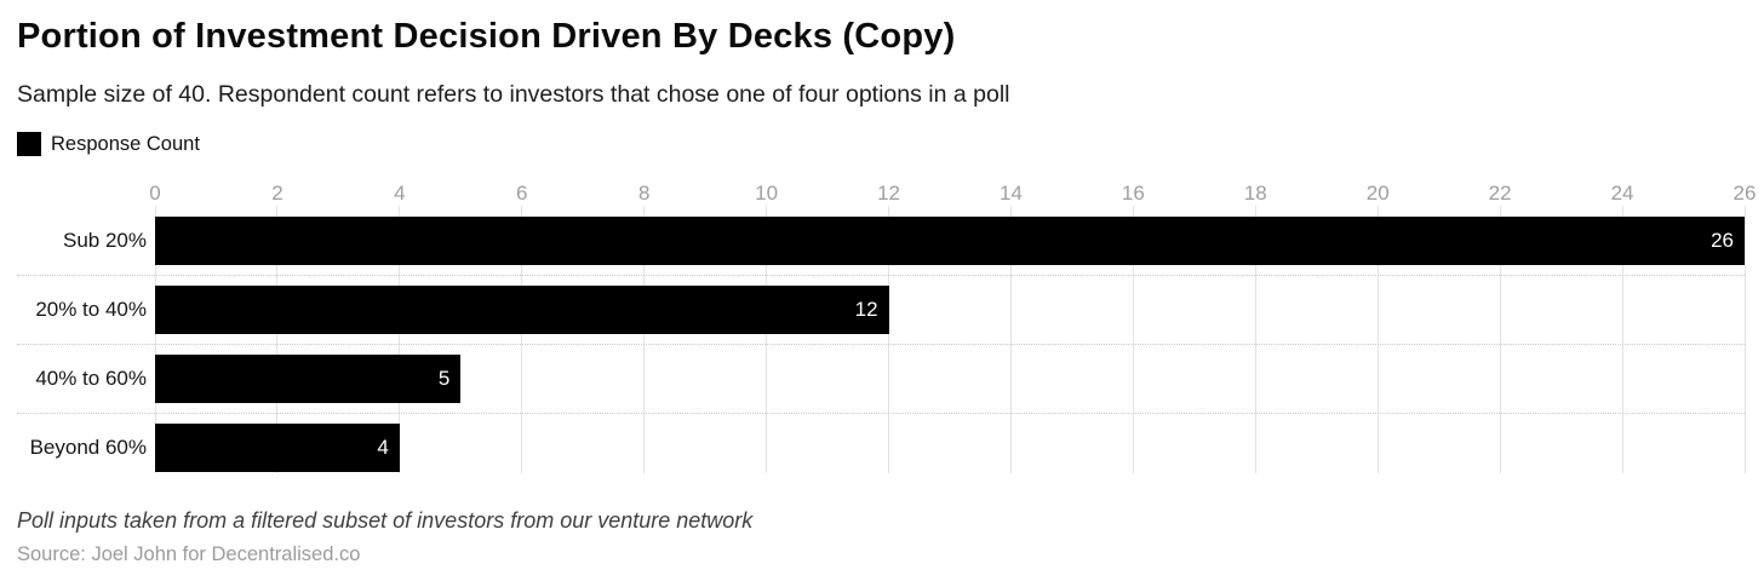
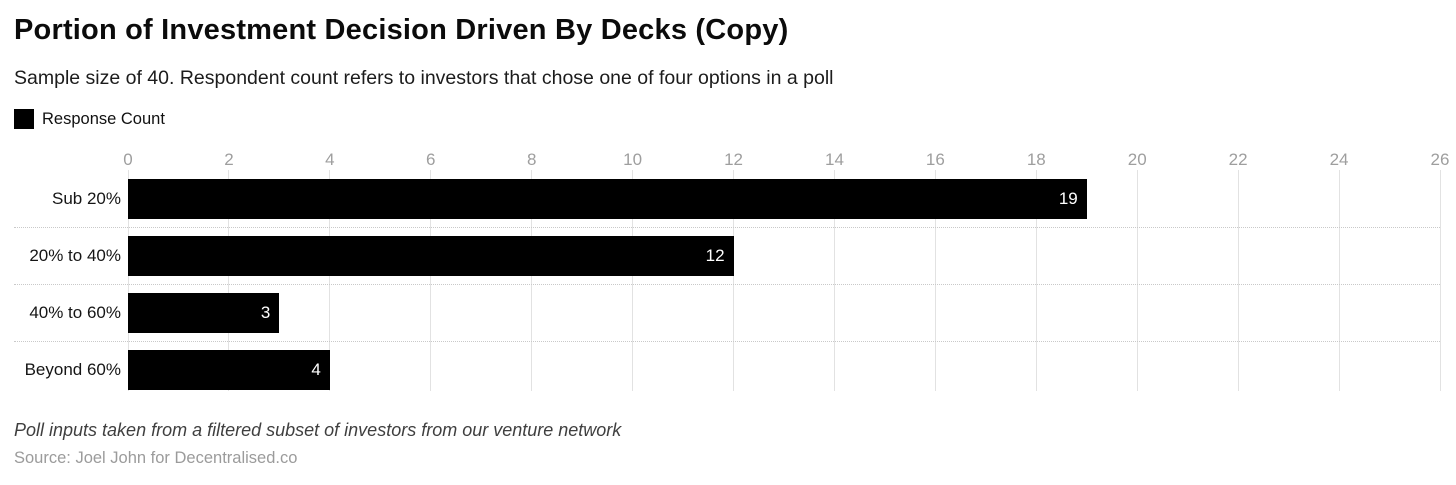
Sub 20%: 26 -> 19
40% to 60%: 5 -> 3
